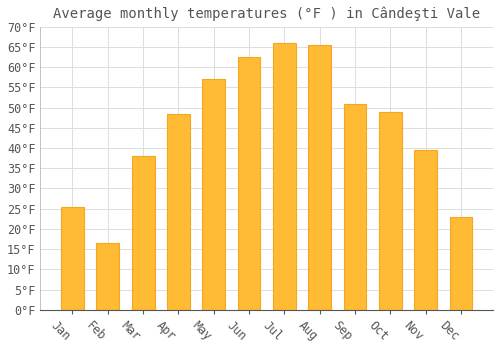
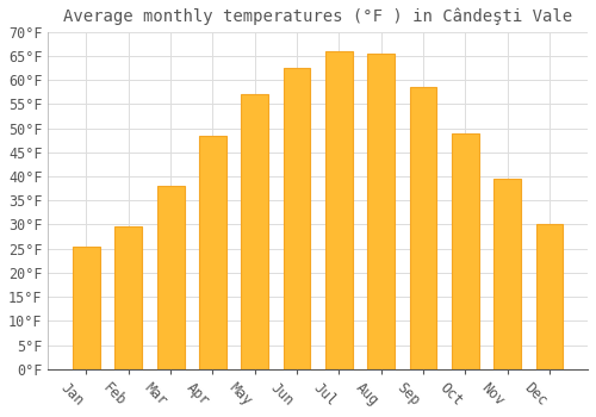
Feb: 16.5°F -> 29.5°F
Sep: 51.0°F -> 58.5°F
Dec: 23.0°F -> 30.0°F
